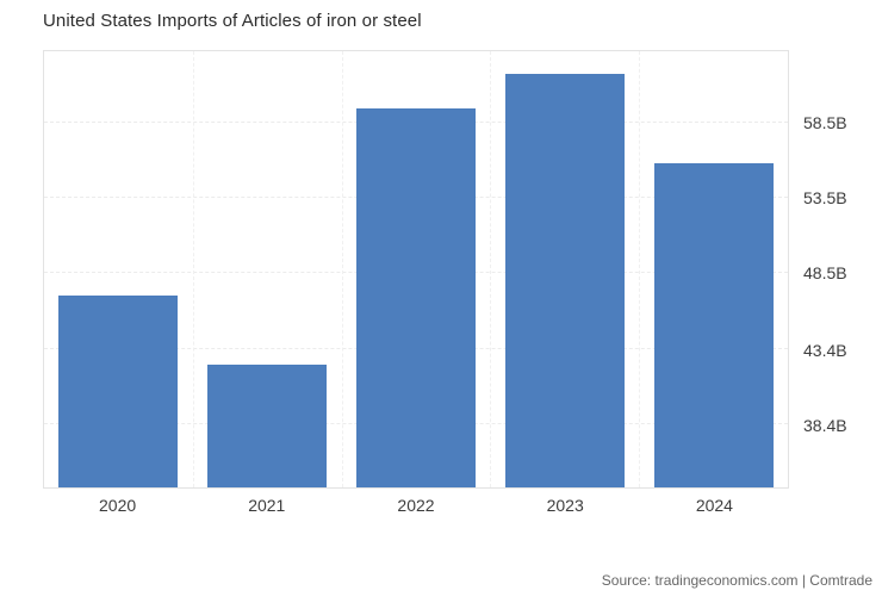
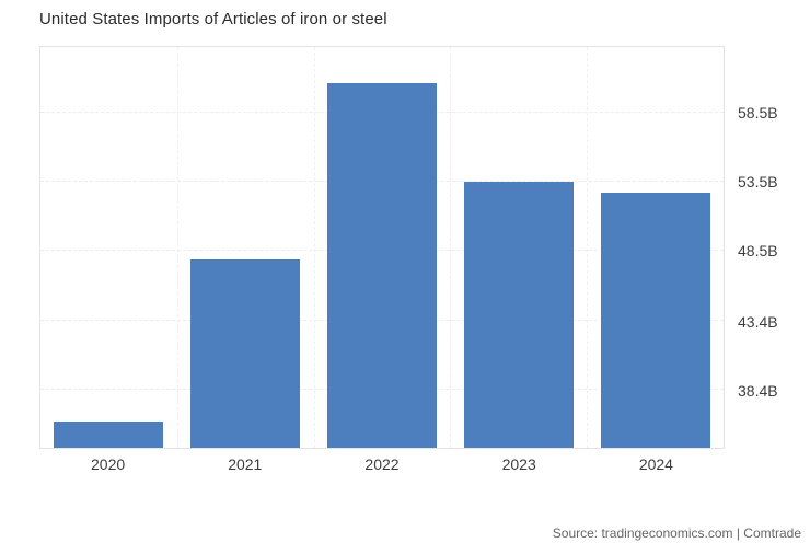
2020: 47.0B -> 36.1B
2021: 42.4B -> 47.9B
2022: 59.5B -> 60.7B
2023: 61.8B -> 53.5B
2024: 55.8B -> 52.7B
